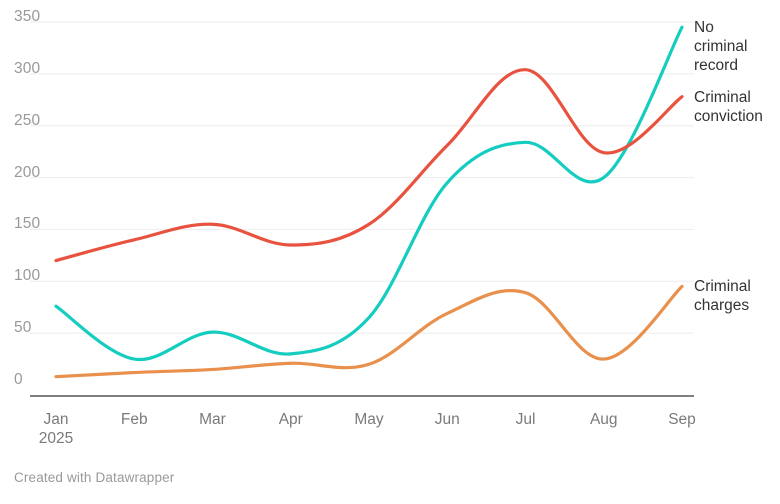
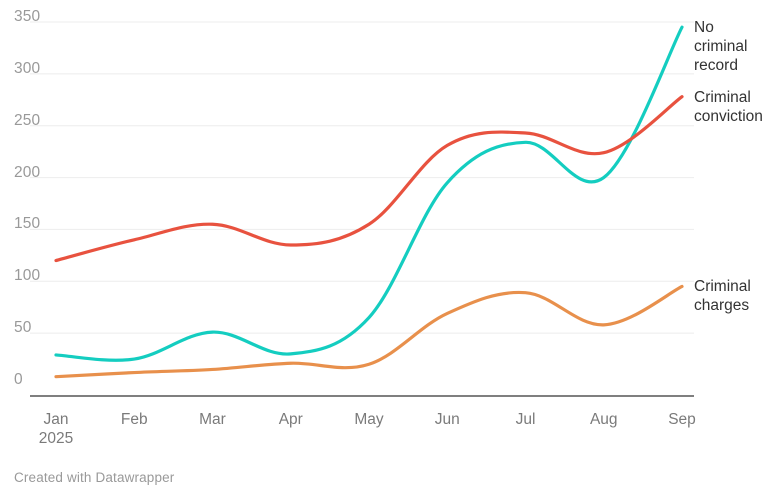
No criminal record/Jan 2025: 76 -> 29
Criminal conviction/Jul: 304 -> 243
Criminal charges/Aug: 25 -> 58
